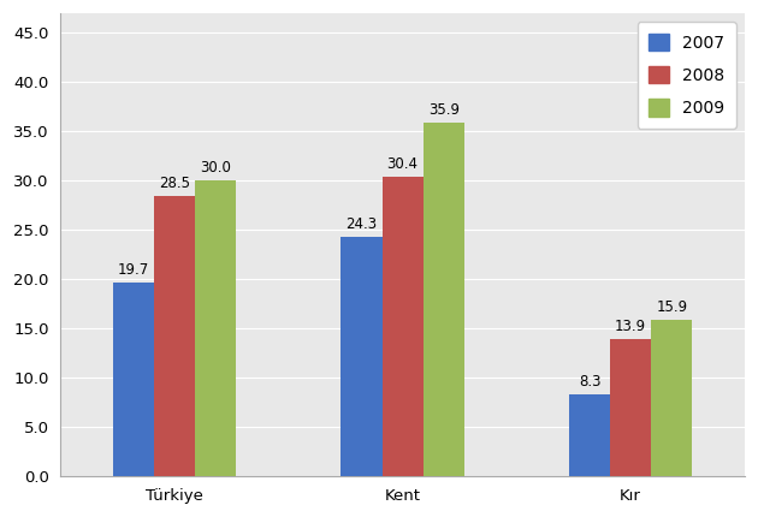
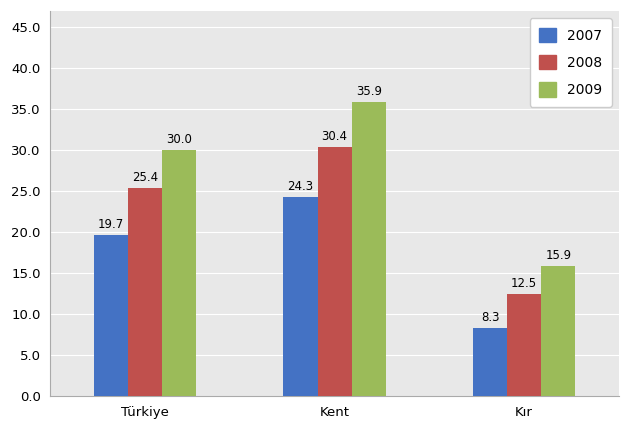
2008/Türkiye: 28.5 -> 25.4
2008/Kır: 13.9 -> 12.5
